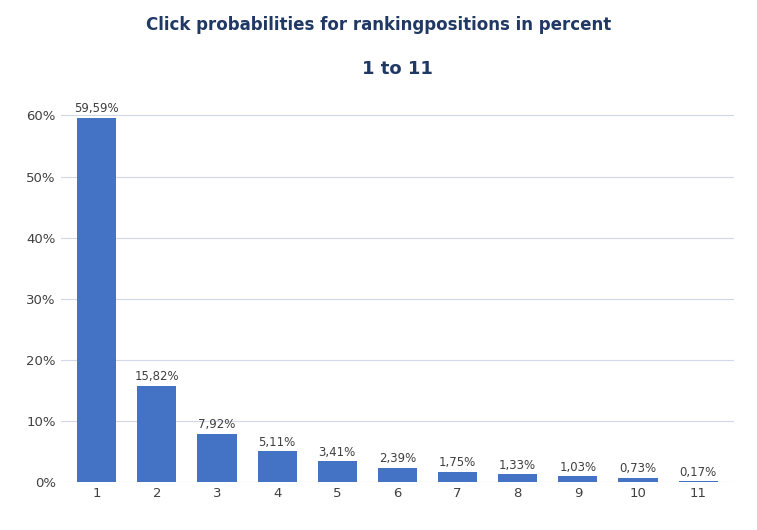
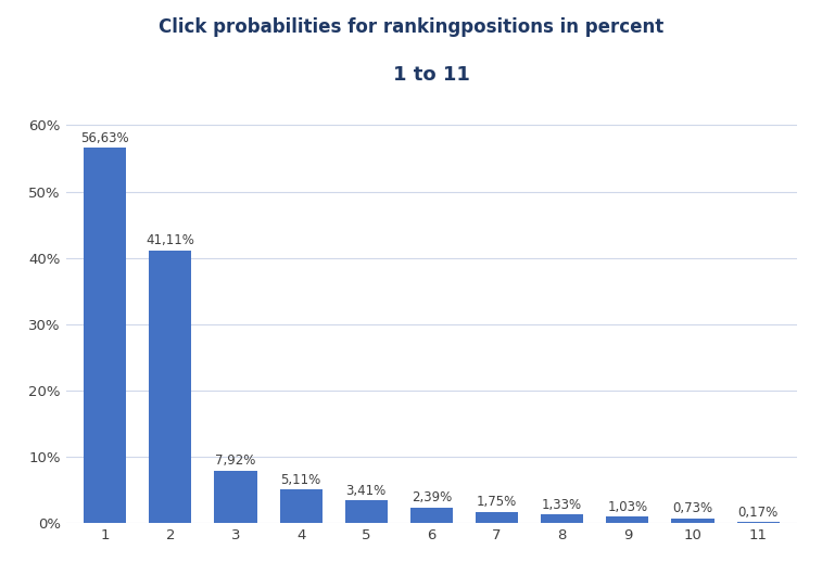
1: 59,59% -> 56,63%
2: 15,82% -> 41,11%
